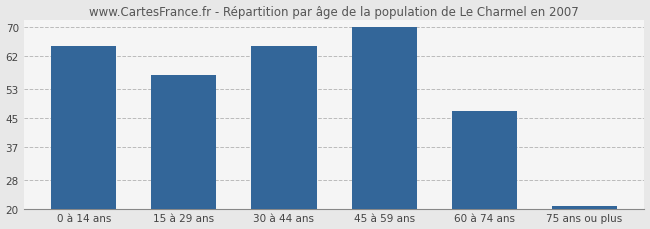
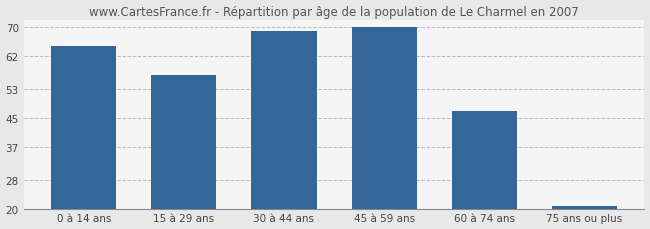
30 à 44 ans: 65 -> 69
